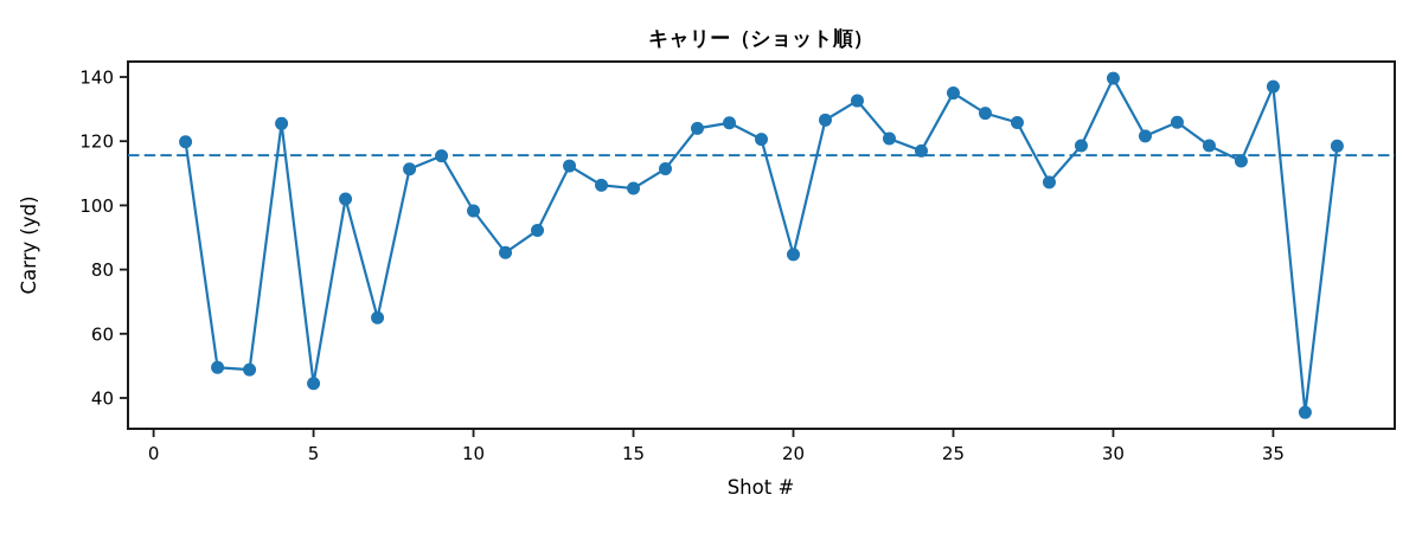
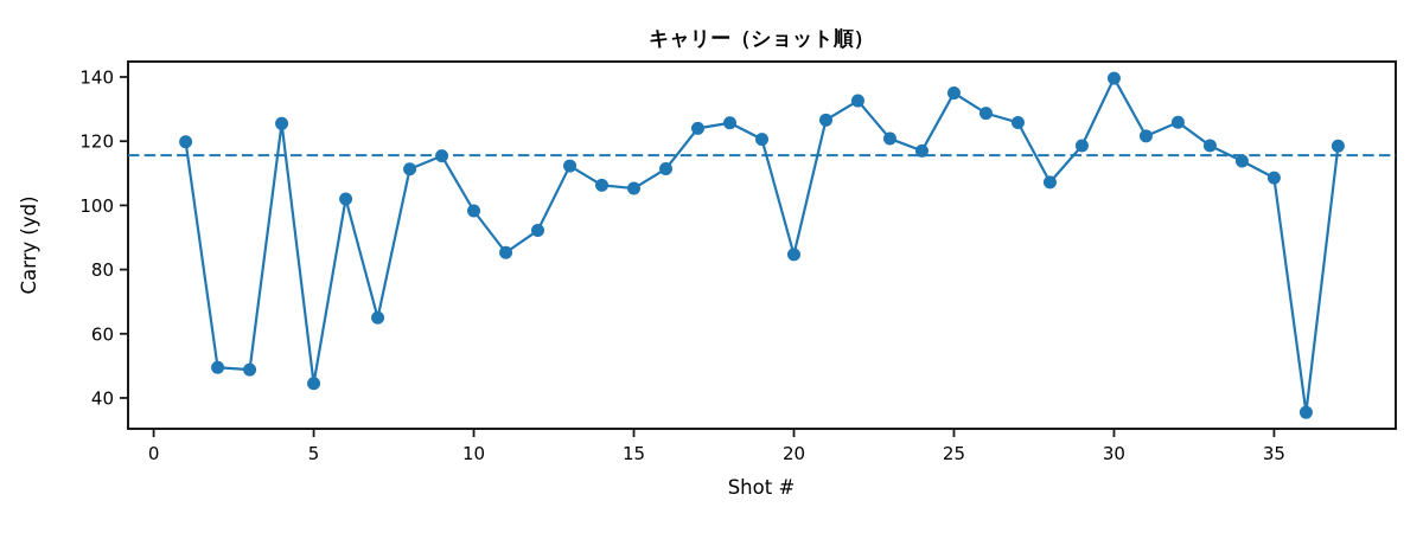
35: 137 -> 109
